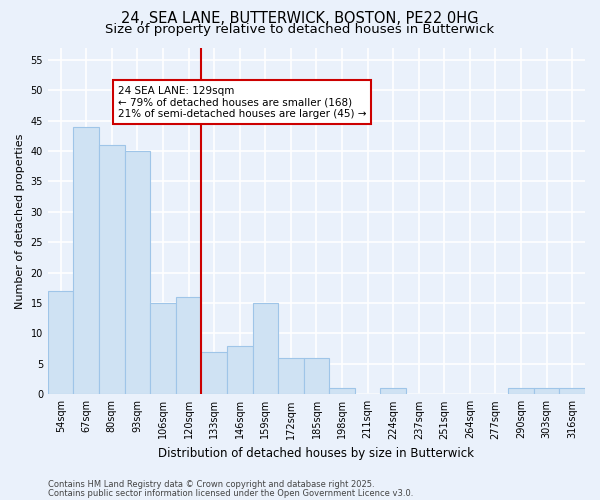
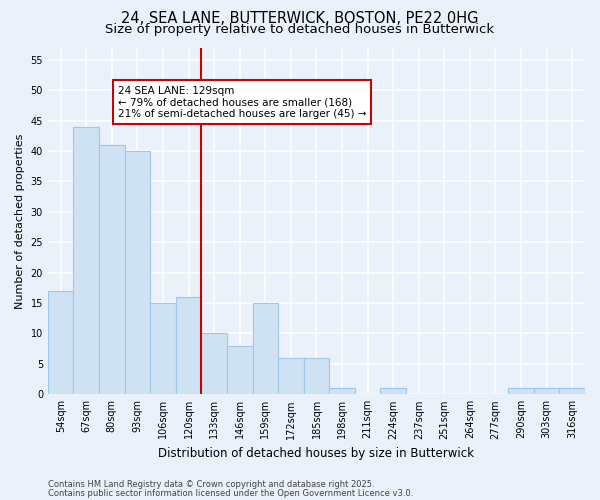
133sqm: 7 -> 10
